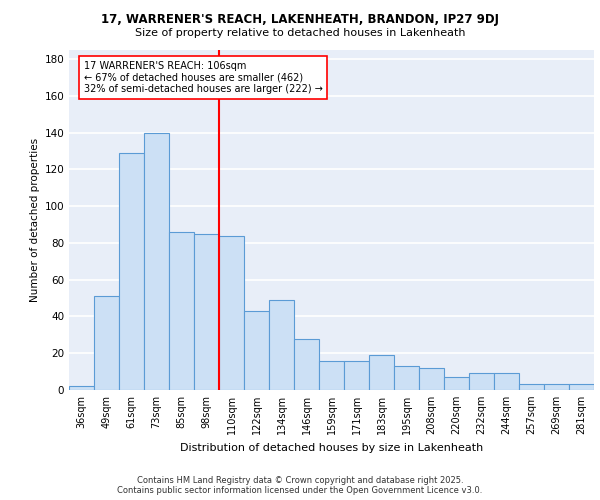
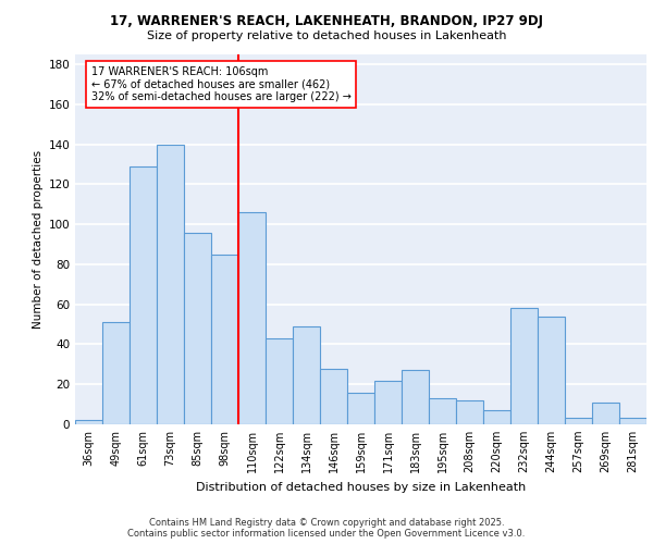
85sqm: 86 -> 96
110sqm: 84 -> 106
171sqm: 16 -> 22
183sqm: 19 -> 27
232sqm: 9 -> 58
244sqm: 9 -> 54
269sqm: 3 -> 11
